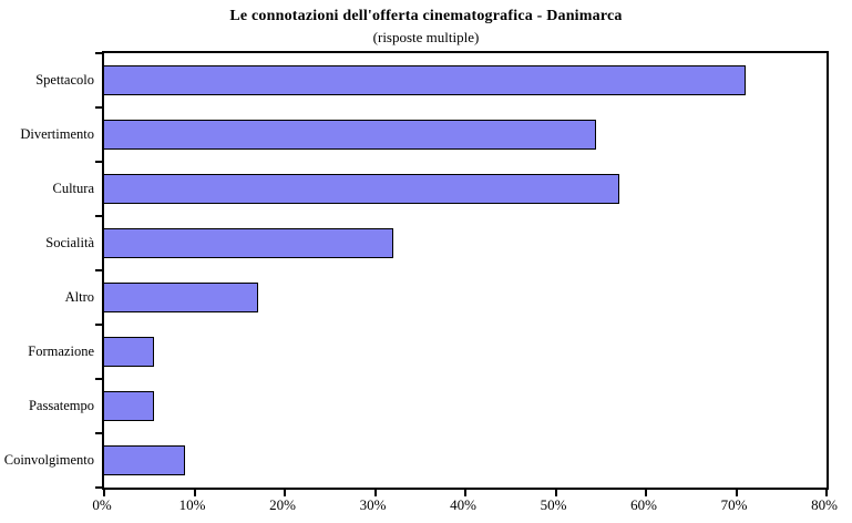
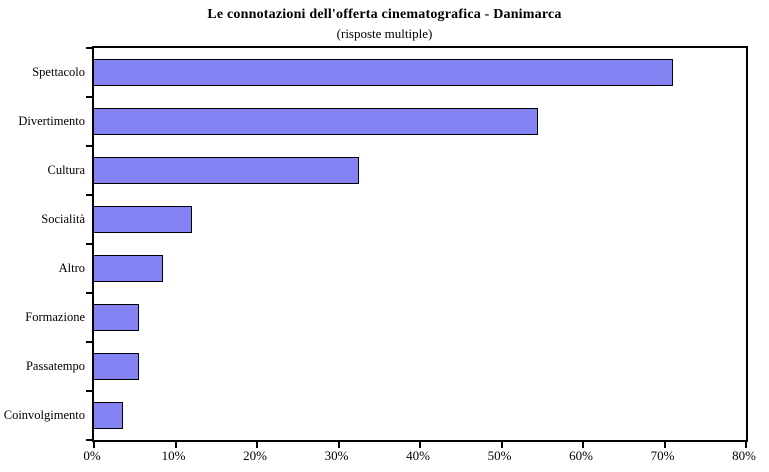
Cultura: 57% -> 32%
Socialità: 32% -> 12%
Altro: 17% -> 8%
Coinvolgimento: 9% -> 4%
